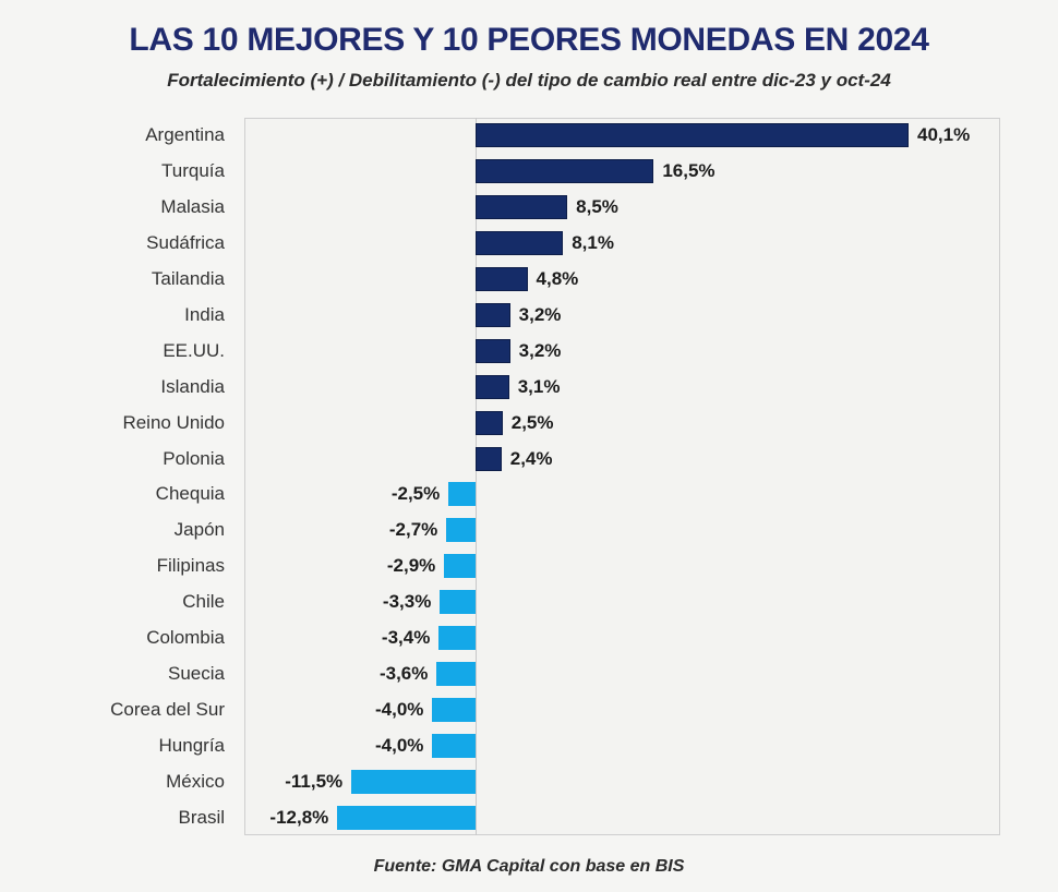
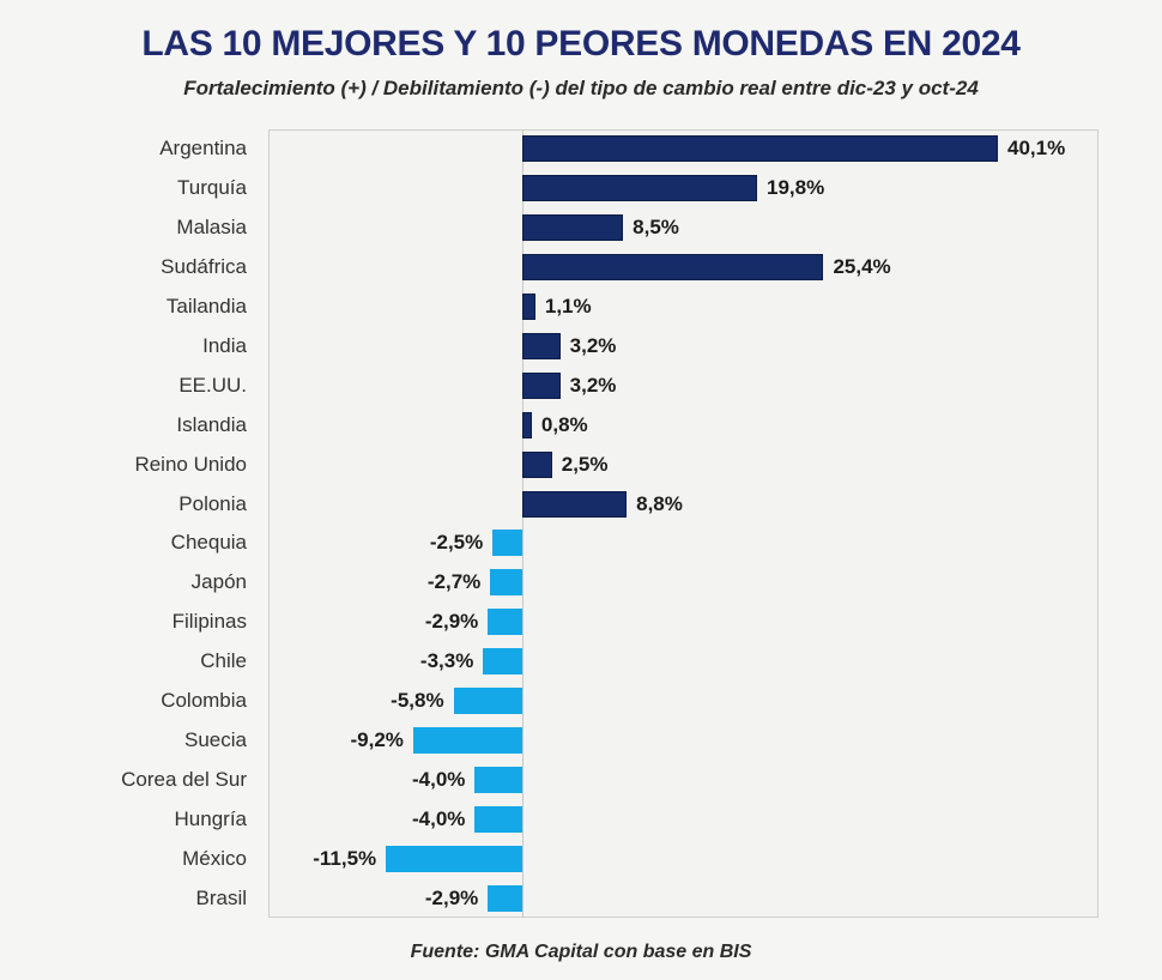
Turquía: 16,5% -> 19,8%
Sudáfrica: 8,1% -> 25,4%
Tailandia: 4,8% -> 1,1%
Islandia: 3,1% -> 0,8%
Polonia: 2,4% -> 8,8%
Colombia: -3,4% -> -5,8%
Suecia: -3,6% -> -9,2%
Brasil: -12,8% -> -2,9%
